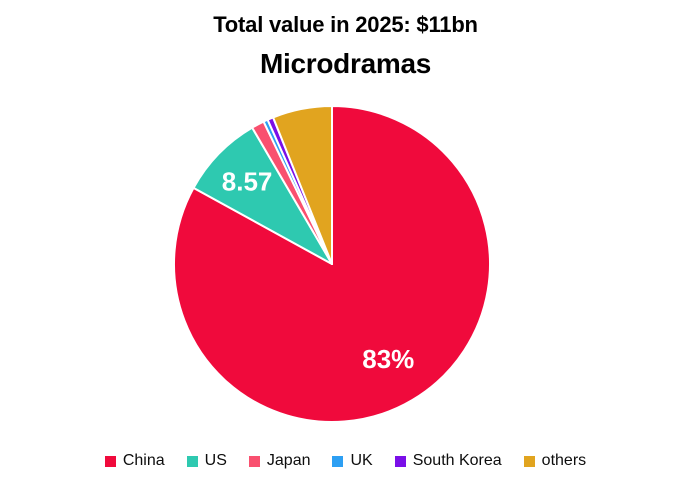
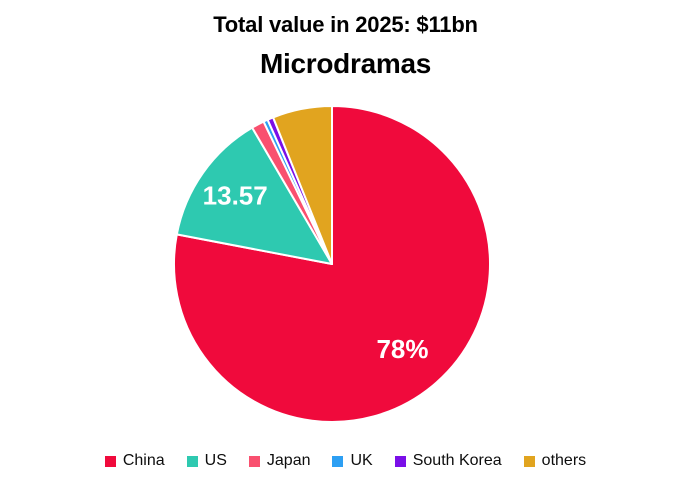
China: 83% -> 78%
US: 8.57 -> 13.57
